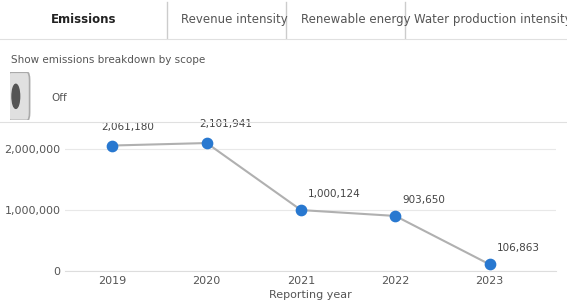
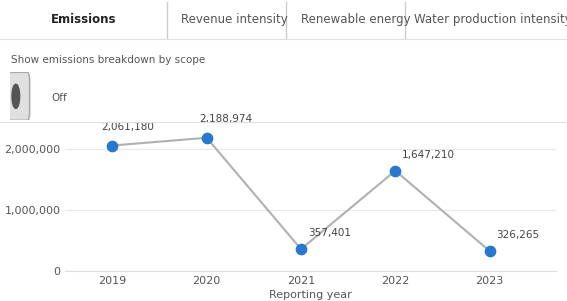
2020: 2,101,941 -> 2,188,974
2021: 1,000,124 -> 357,401
2022: 903,650 -> 1,647,210
2023: 106,863 -> 326,265
